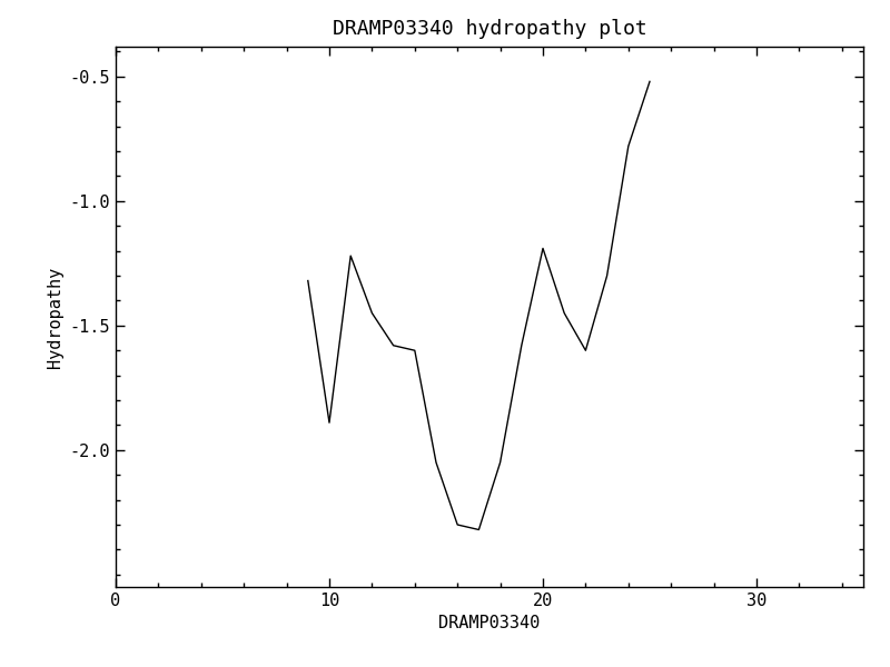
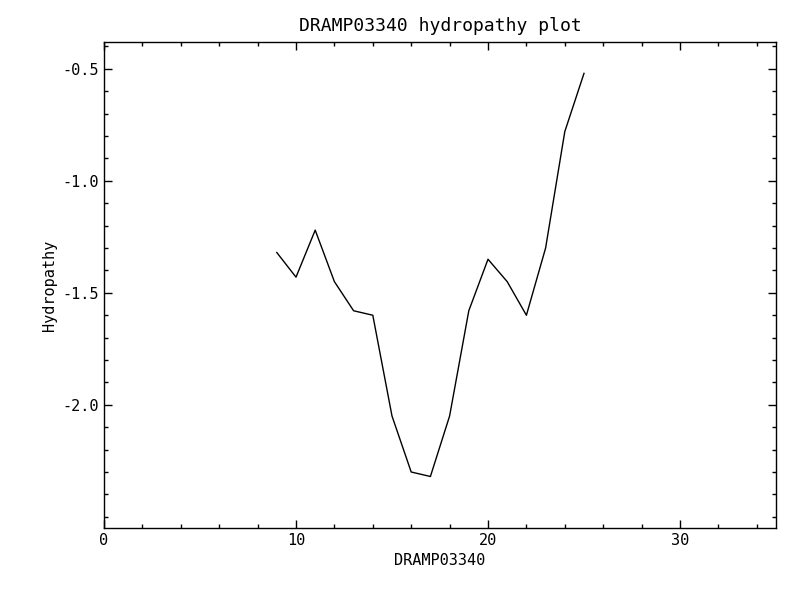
10: -1.89 -> -1.43
20: -1.19 -> -1.35
